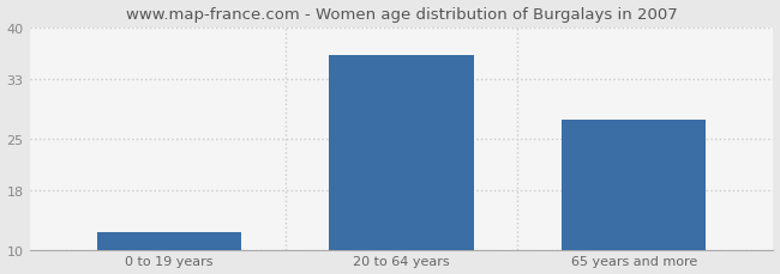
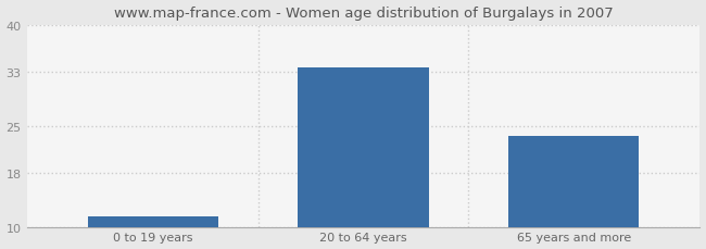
0 to 19 years: 12.4 -> 11.5
20 to 64 years: 36.2 -> 33.7
65 years and more: 27.6 -> 23.5
